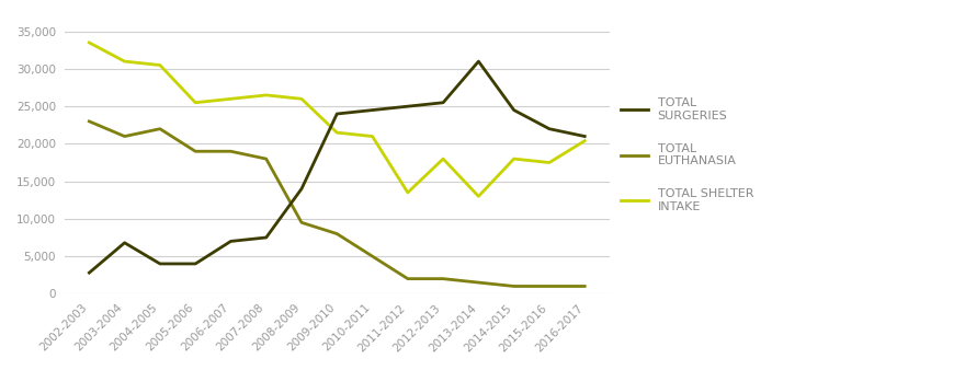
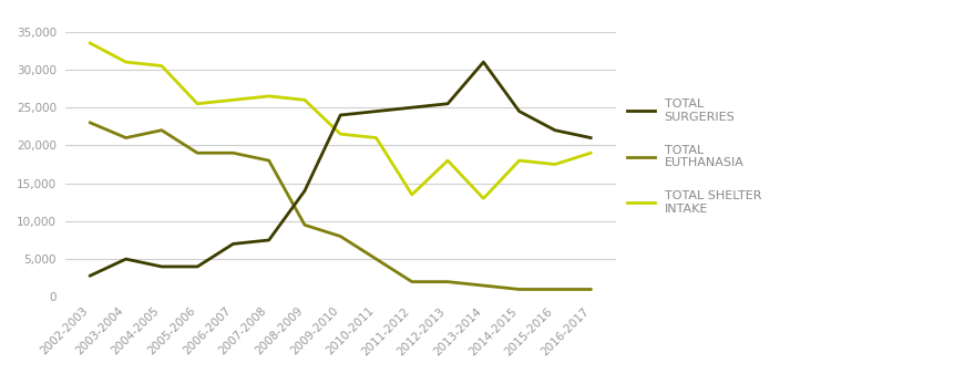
TOTAL SURGERIES/2003-2004: 6,800 -> 5,000
TOTAL SHELTER INTAKE/2016-2017: 20,400 -> 19,000
